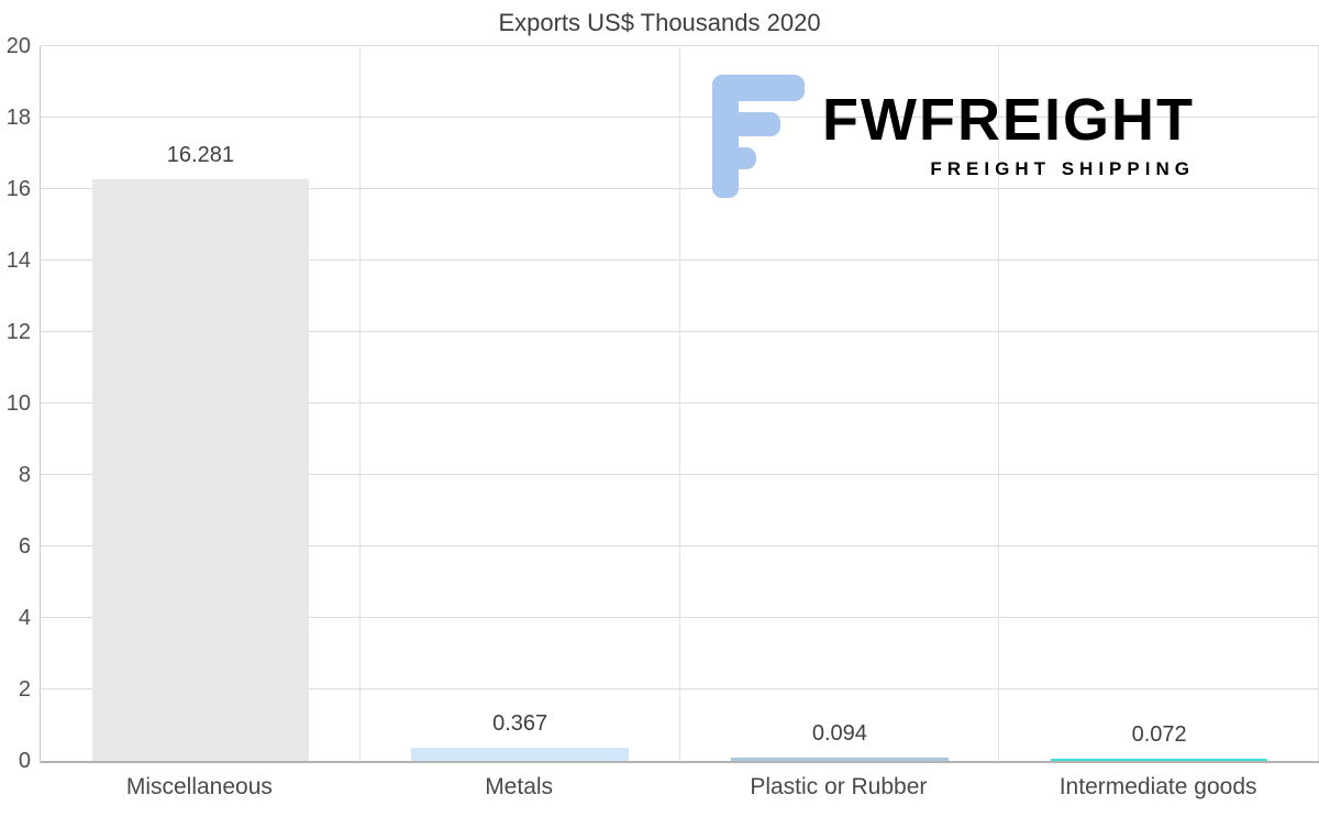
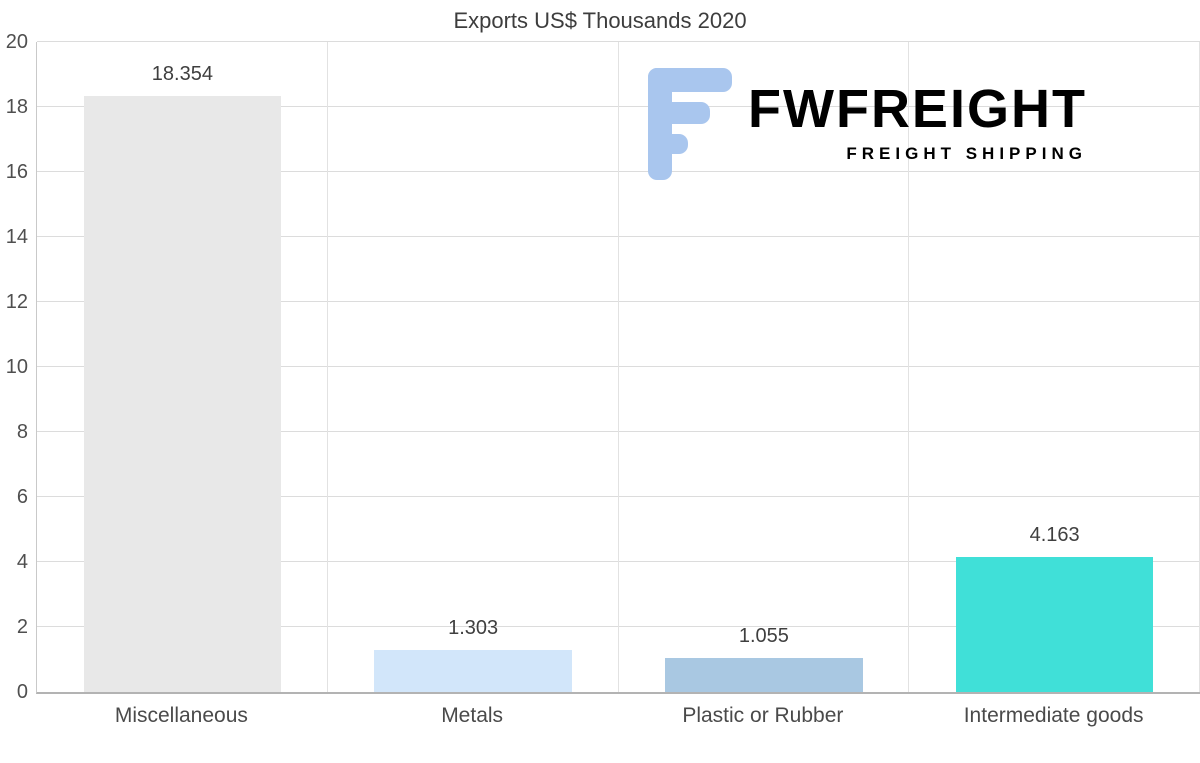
Miscellaneous: 16.281 -> 18.354
Metals: 0.367 -> 1.303
Plastic or Rubber: 0.094 -> 1.055
Intermediate goods: 0.072 -> 4.163
